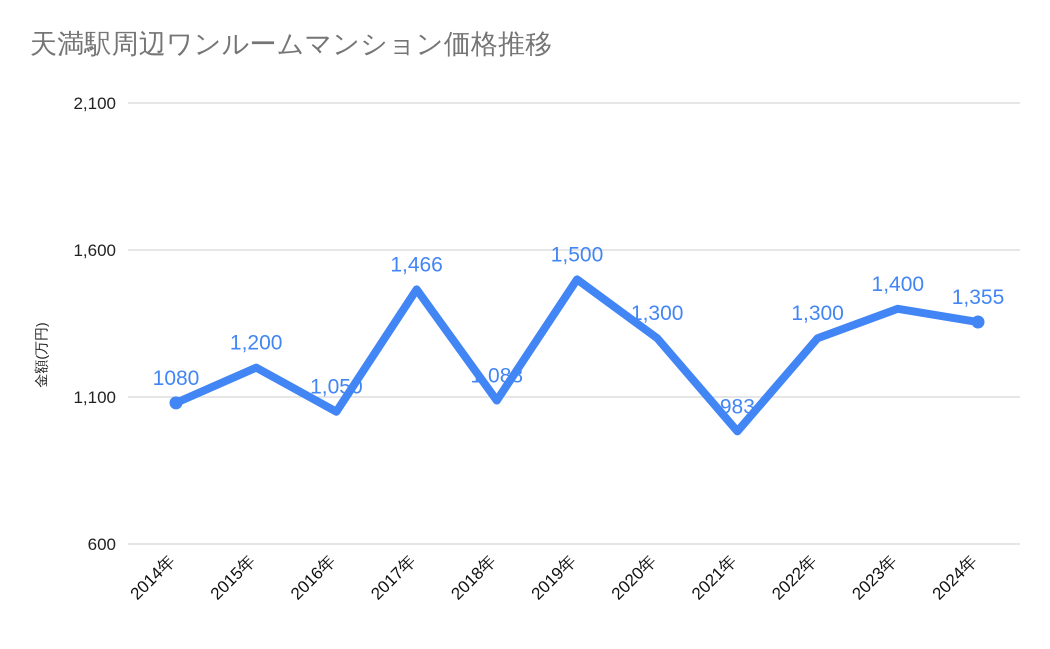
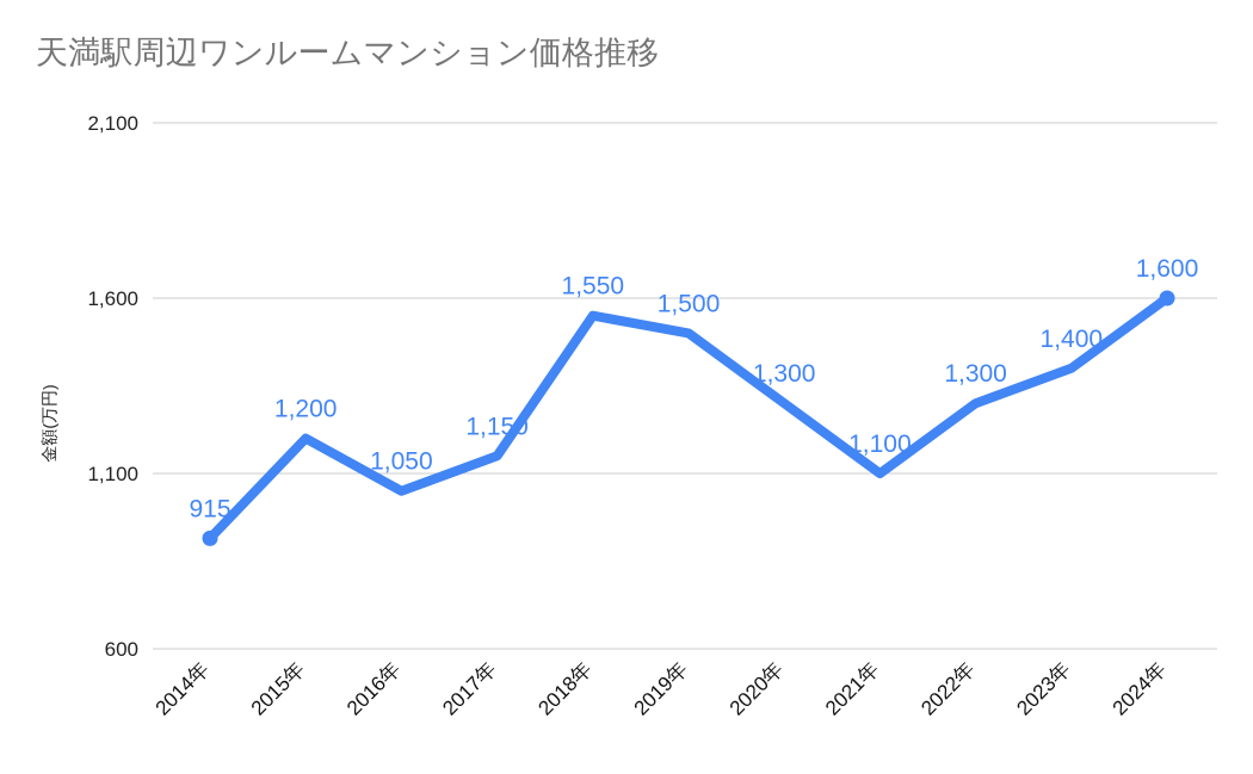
2014年: 1080 -> 915
2017年: 1,466 -> 1,150
2018年: 1,088 -> 1,550
2021年: 983 -> 1,100
2024年: 1,355 -> 1,600
